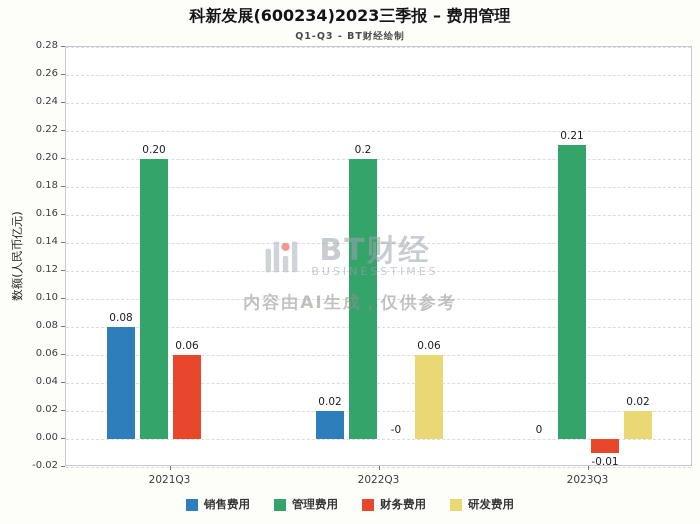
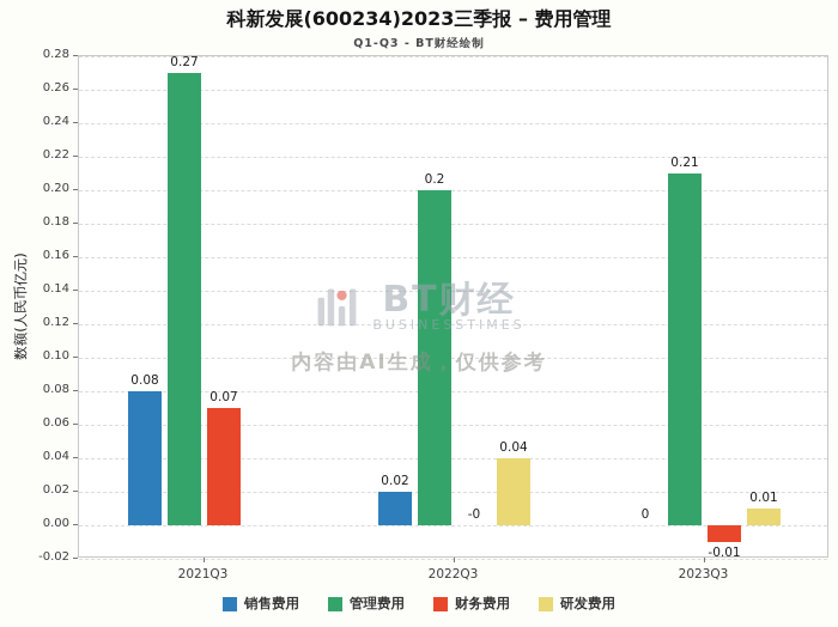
管理费用/2021Q3: 0.20 -> 0.27
财务费用/2021Q3: 0.06 -> 0.07
研发费用/2022Q3: 0.06 -> 0.04
研发费用/2023Q3: 0.02 -> 0.01
